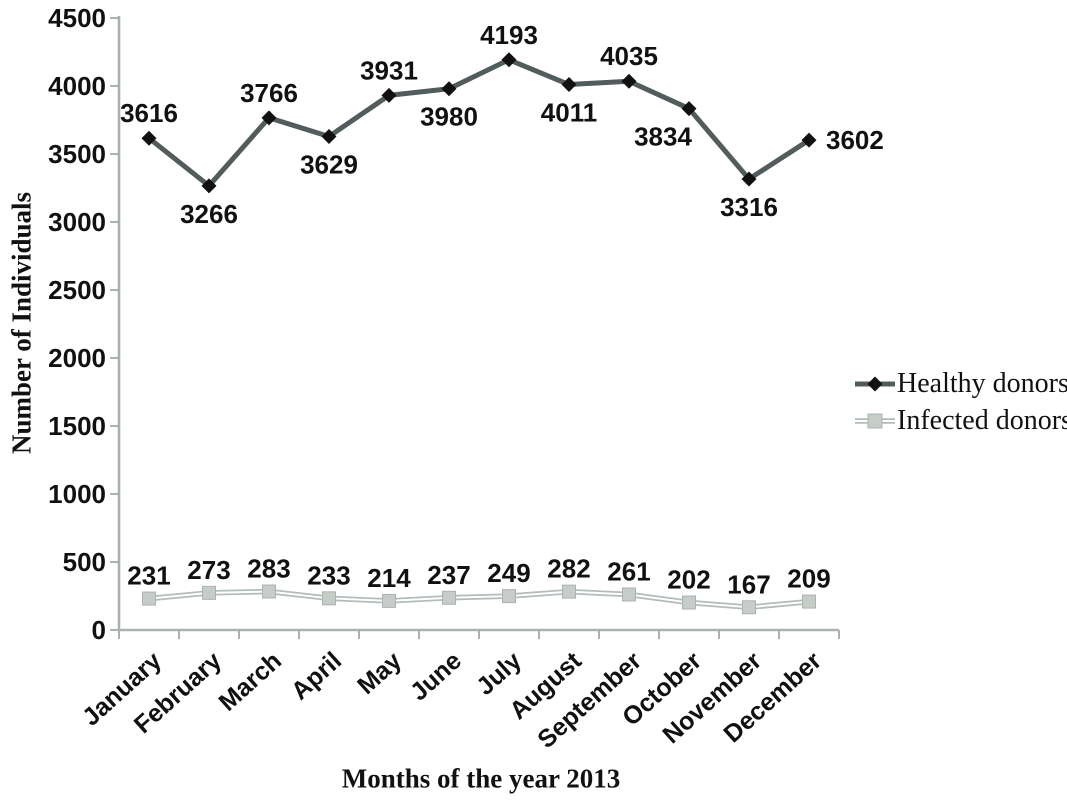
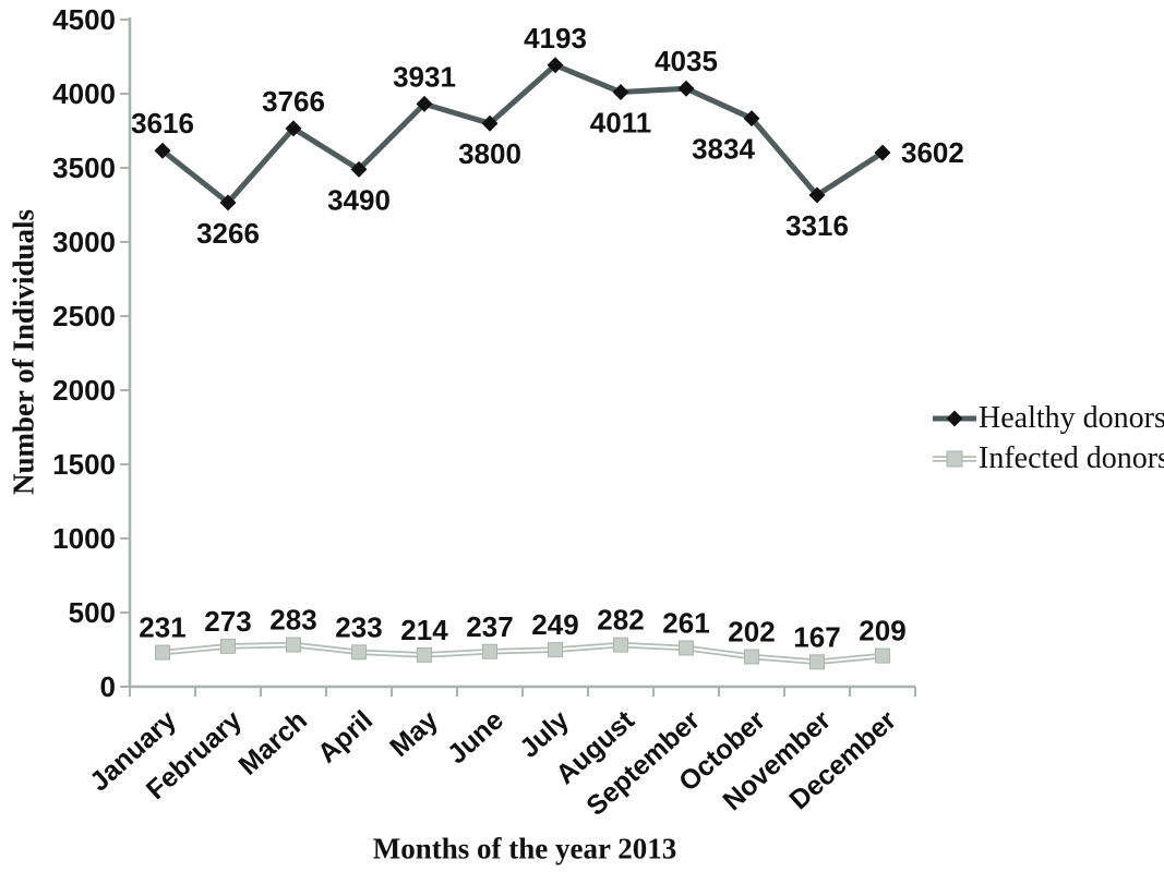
Healthy donors/April: 3629 -> 3490
Healthy donors/June: 3980 -> 3800
